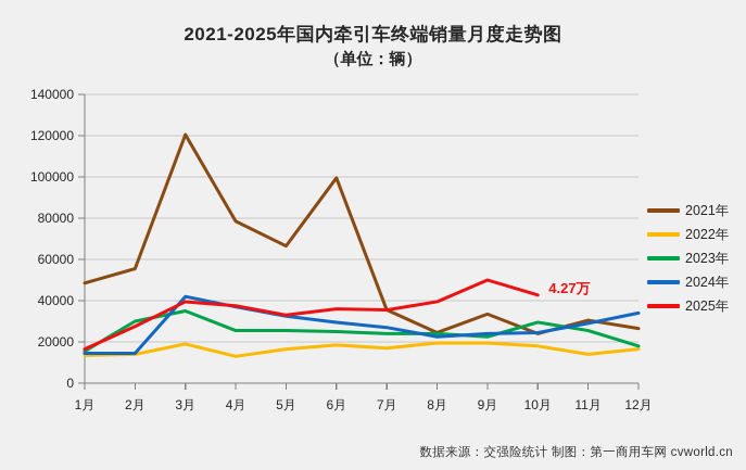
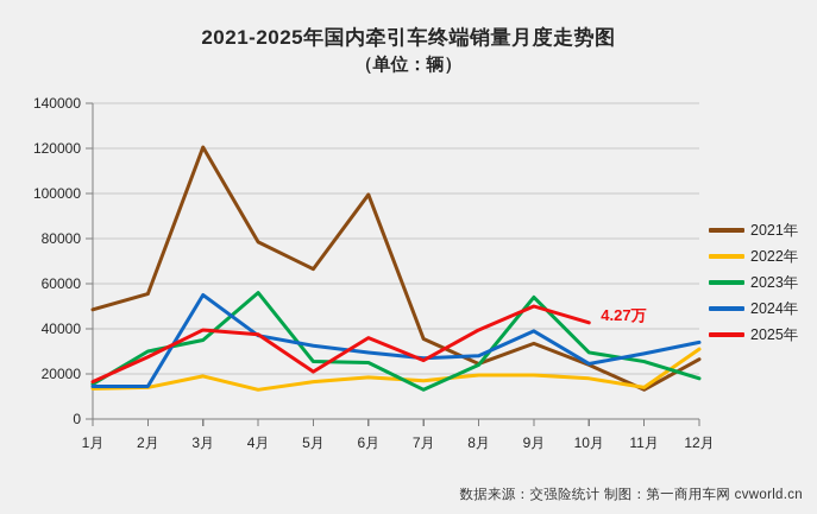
2024年/3月: 42000 -> 55000
2023年/4月: 26000 -> 56000
2025年/5月: 33000 -> 21000
2023年/7月: 24000 -> 13000
2025年/7月: 36000 -> 26000
2024年/8月: 22000 -> 28000
2023年/9月: 22000 -> 54000
2024年/9月: 24000 -> 39000
2021年/11月: 30000 -> 13000
2022年/12月: 16000 -> 31000
